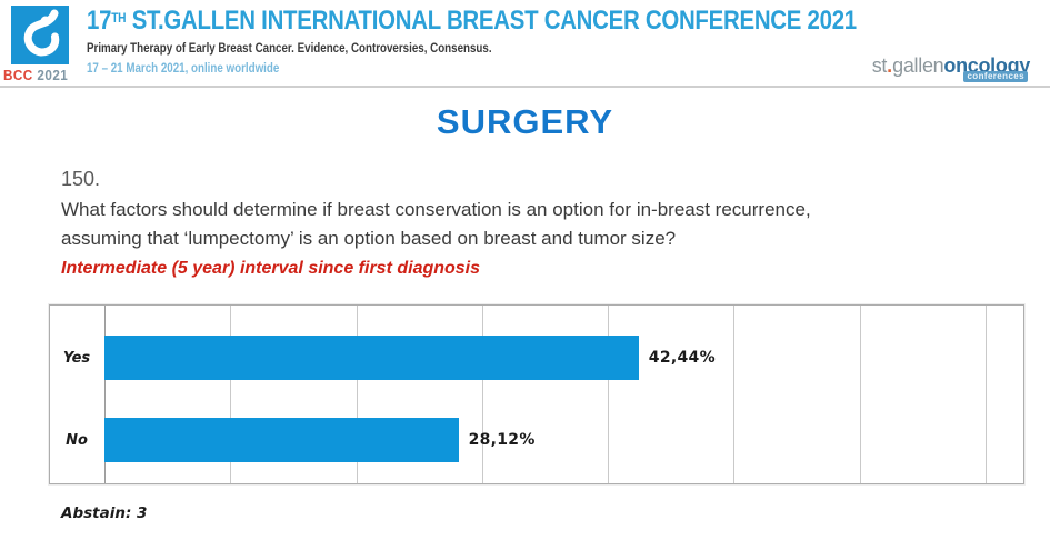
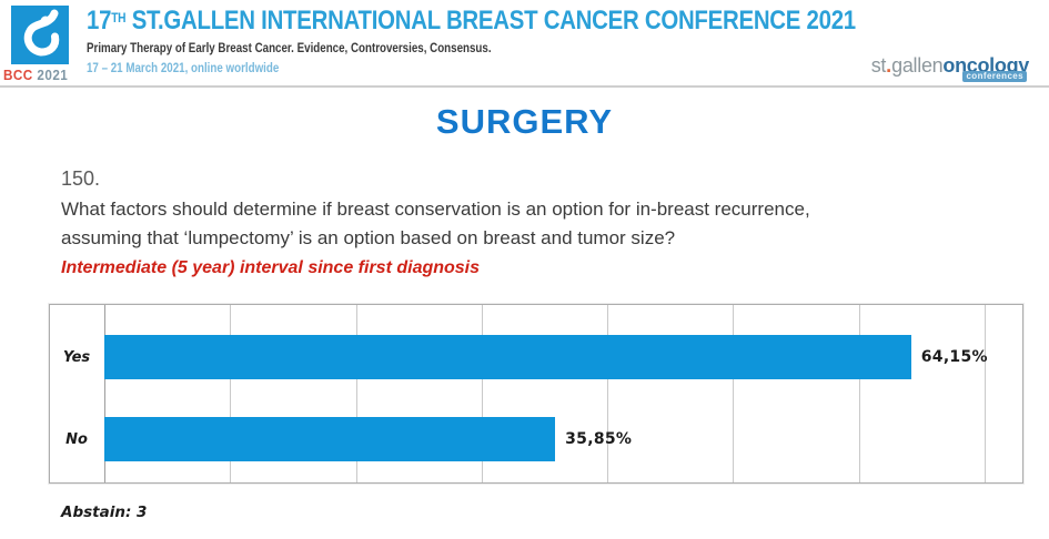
Yes: 42,44% -> 64,15%
No: 28,12% -> 35,85%
